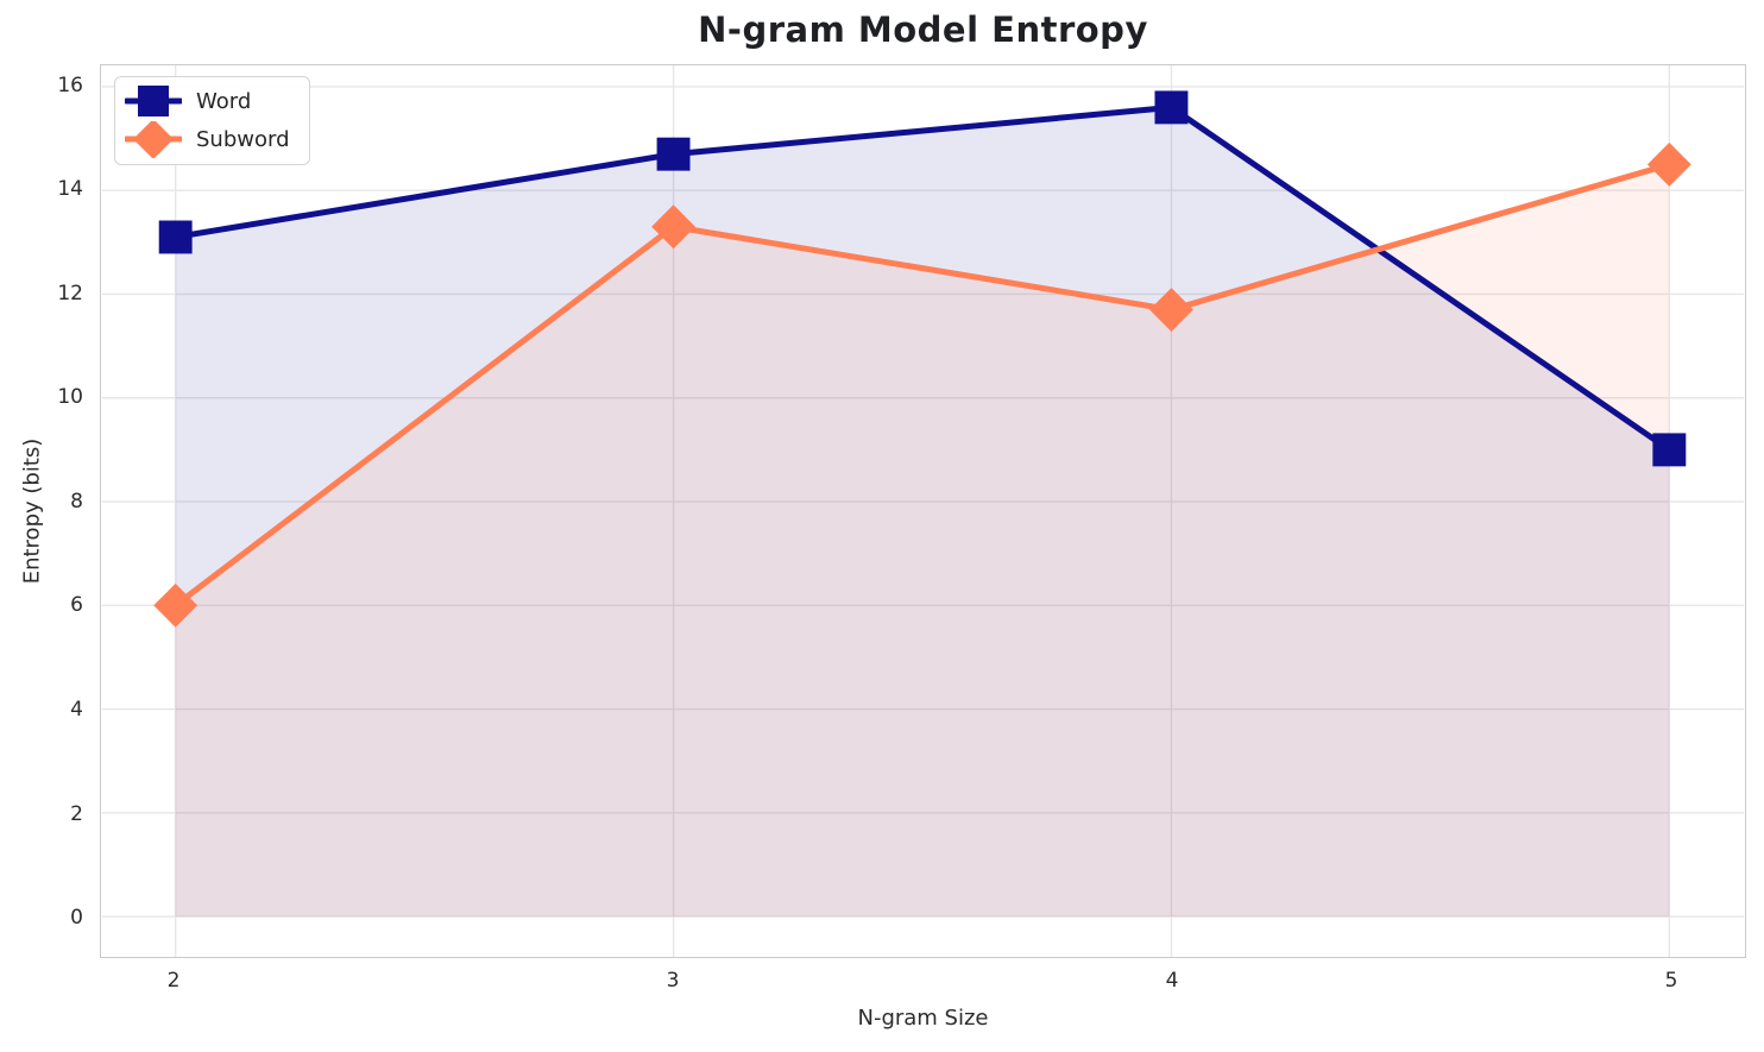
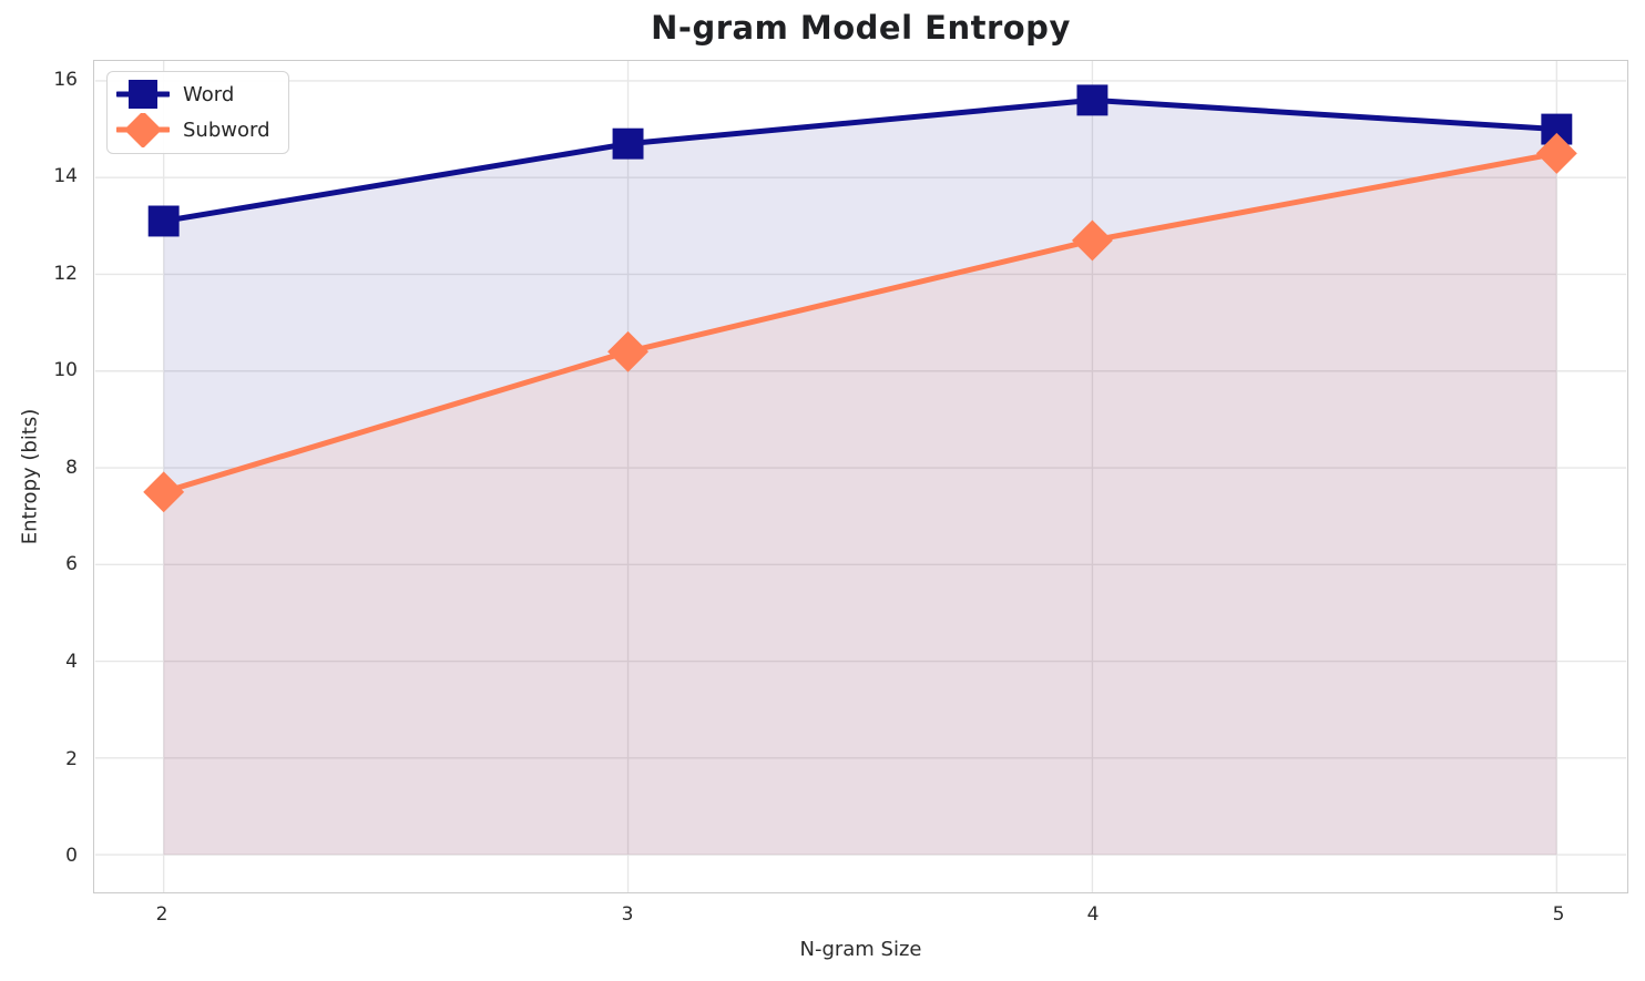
Subword/2: 6.0 -> 7.5
Subword/3: 13.3 -> 10.4
Subword/4: 11.7 -> 12.7
Word/5: 9.0 -> 15.0
